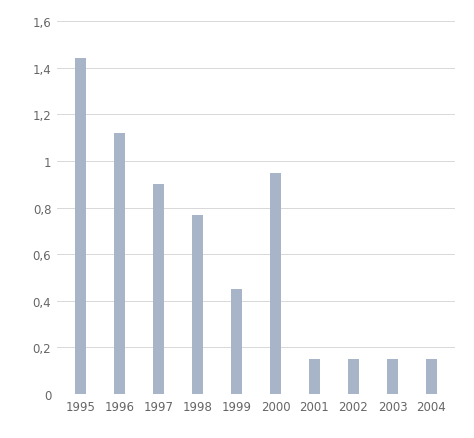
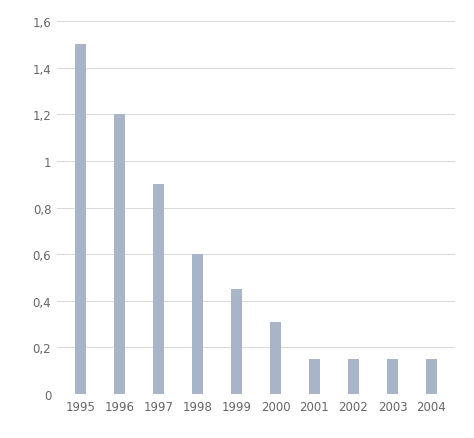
1995: 1,44 -> 1,50
1996: 1,12 -> 1,20
1998: 0,77 -> 0,60
2000: 0,95 -> 0,31
